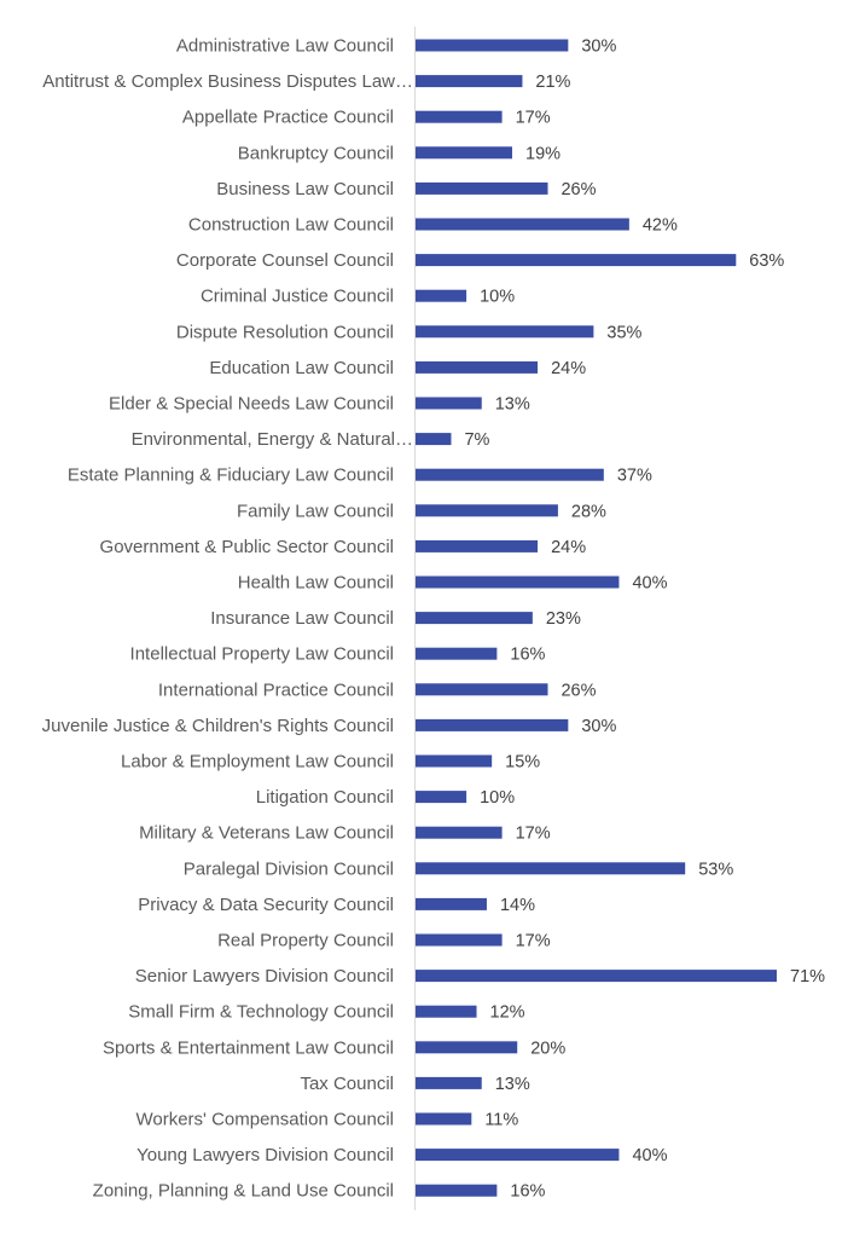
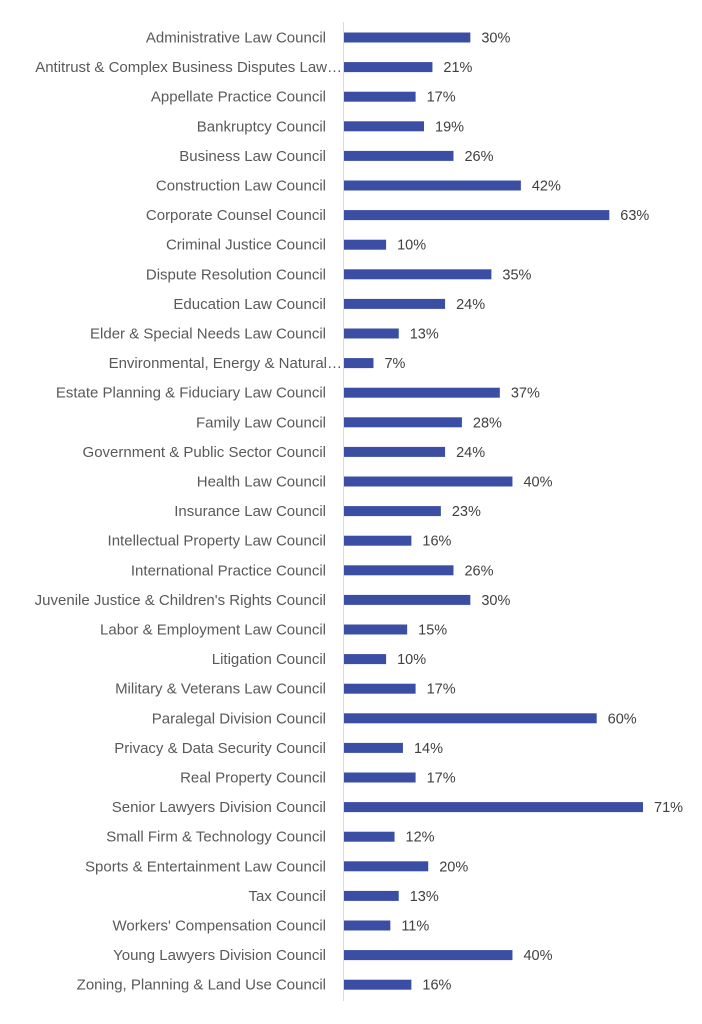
Paralegal Division Council: 53% -> 60%
